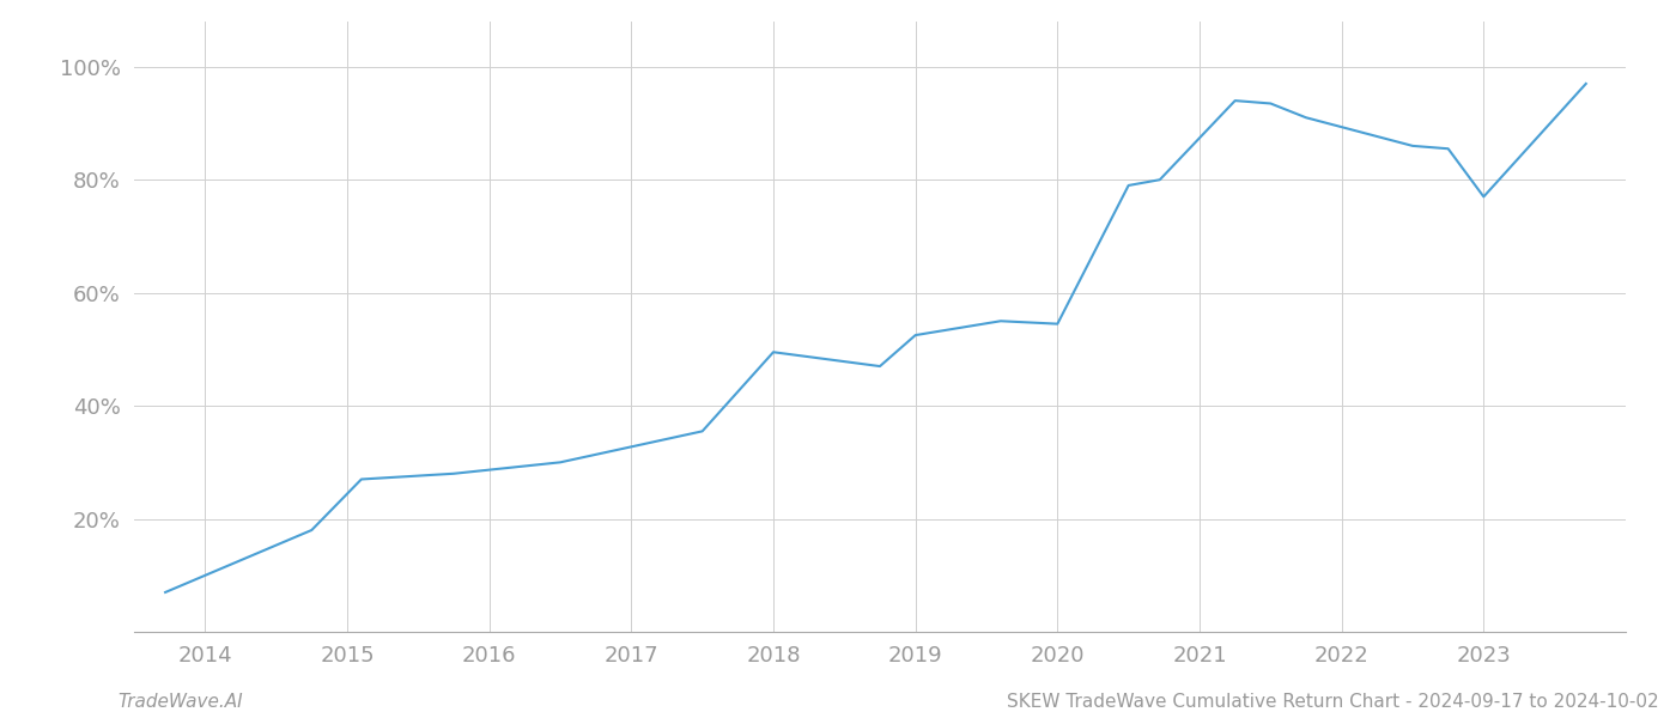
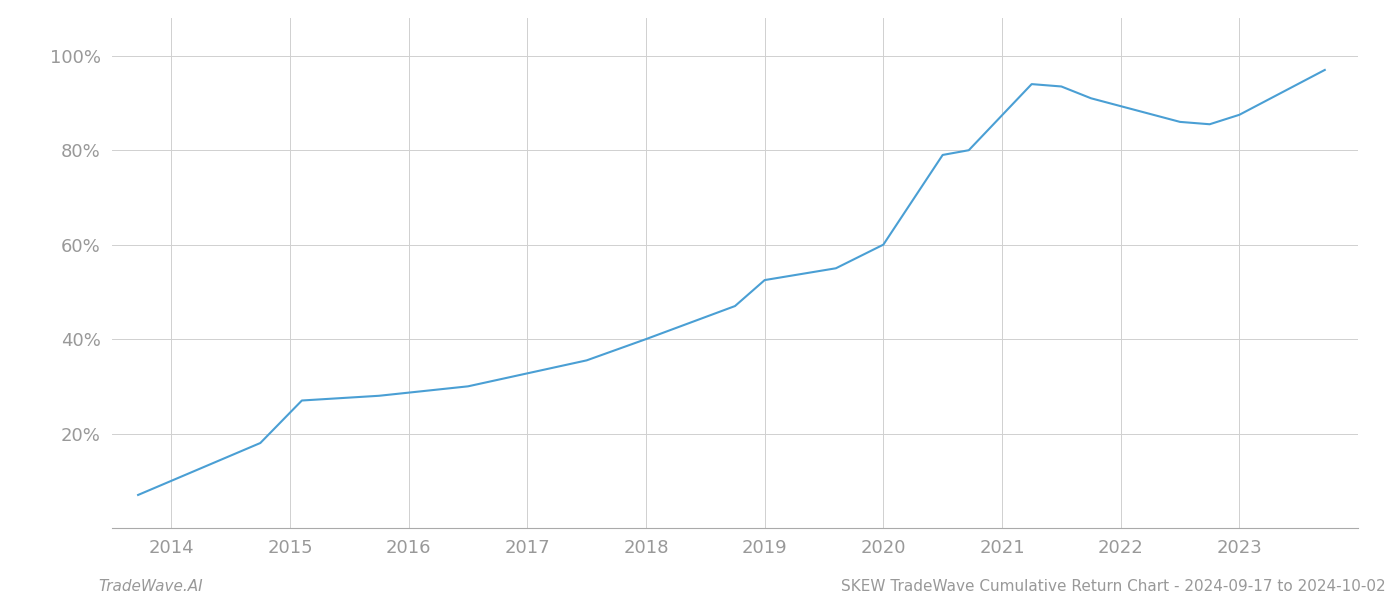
2018: 49.5% -> 40.0%
2020: 54.5% -> 60.0%
2023: 77.0% -> 87.5%
